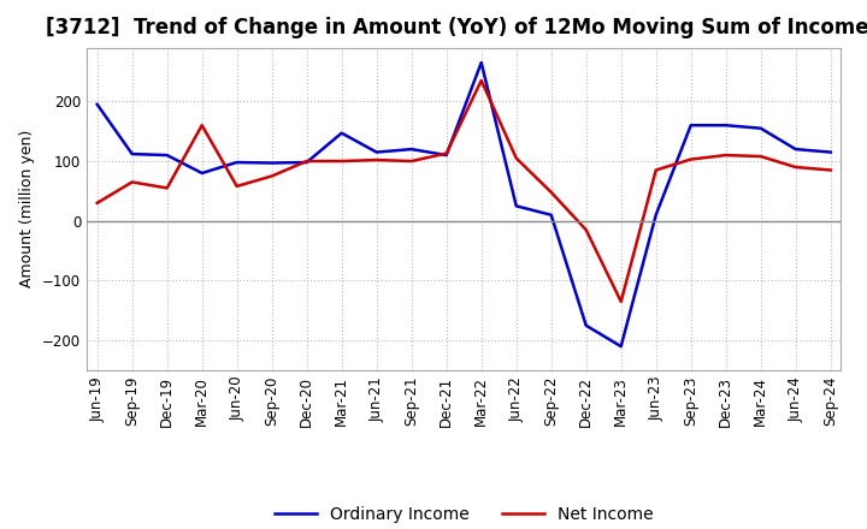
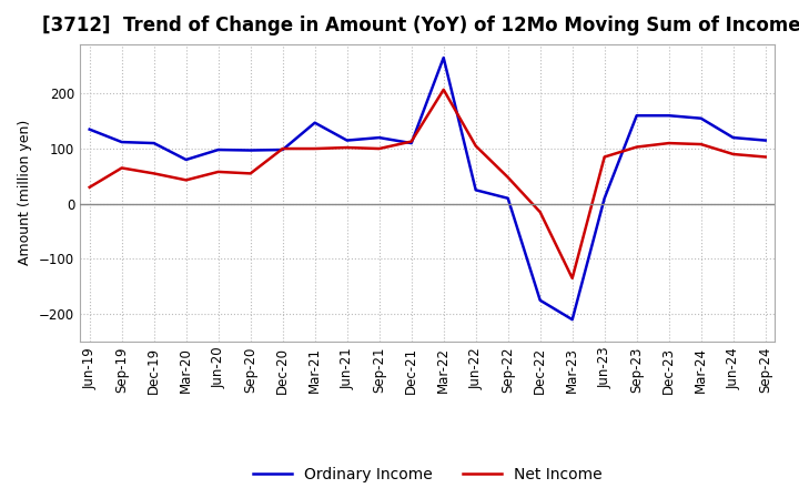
Ordinary Income/Jun-19: 195 -> 135
Net Income/Mar-20: 160 -> 43
Net Income/Sep-20: 75 -> 55
Net Income/Mar-22: 235 -> 207
